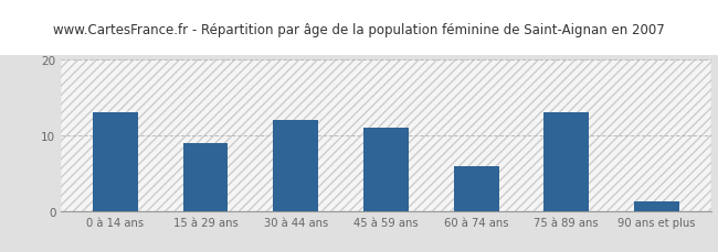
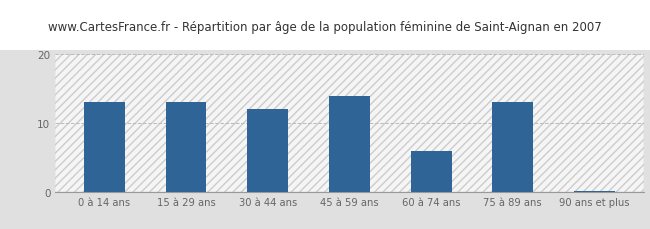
15 à 29 ans: 9.0 -> 13.0
45 à 59 ans: 11.0 -> 14.0
90 ans et plus: 1.4 -> 0.2
